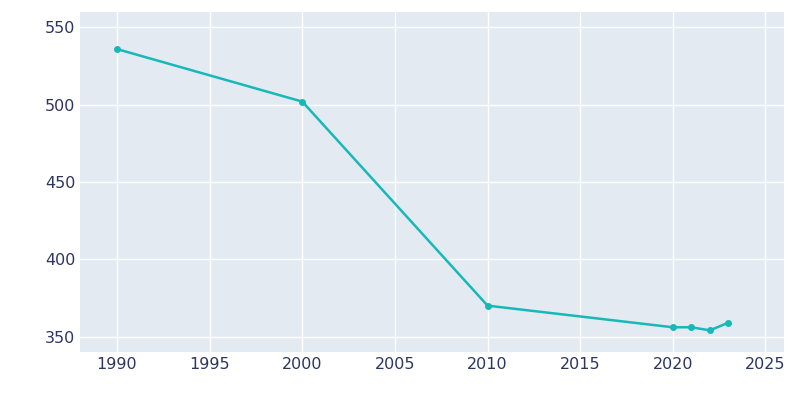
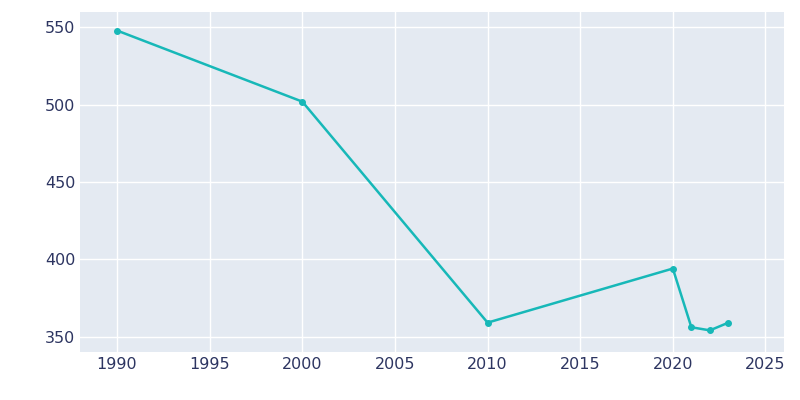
1990: 536 -> 548
2010: 370 -> 359
2020: 356 -> 394
